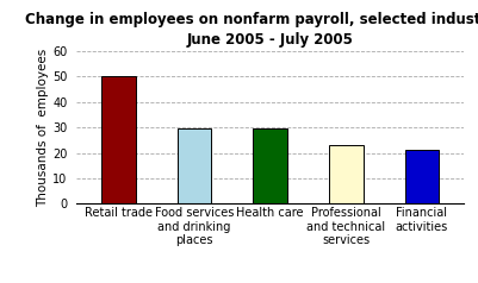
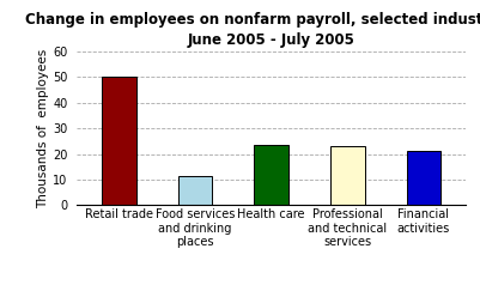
Food services and drinking places: 29.5 -> 11.5
Health care: 29.5 -> 23.5
